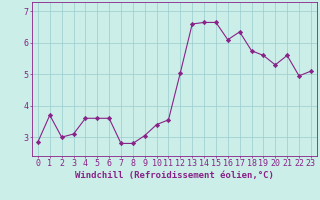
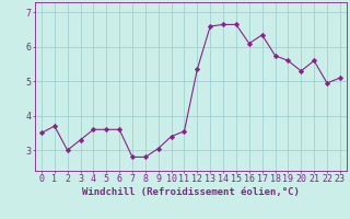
0: 2.85 -> 3.50
3: 3.10 -> 3.30
12: 5.05 -> 5.35
